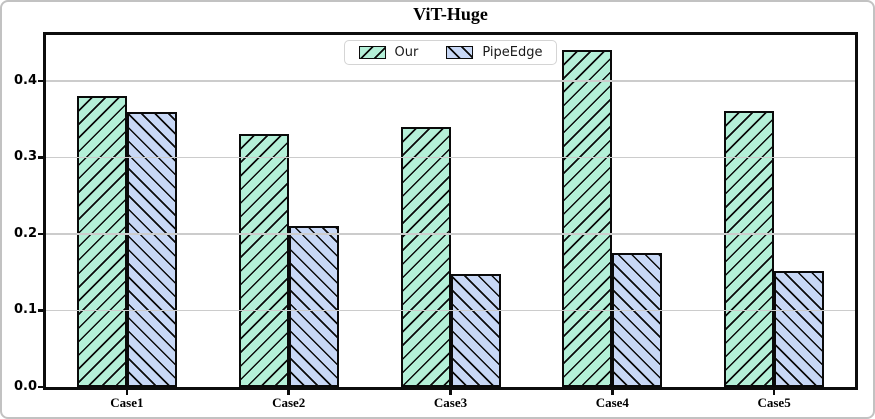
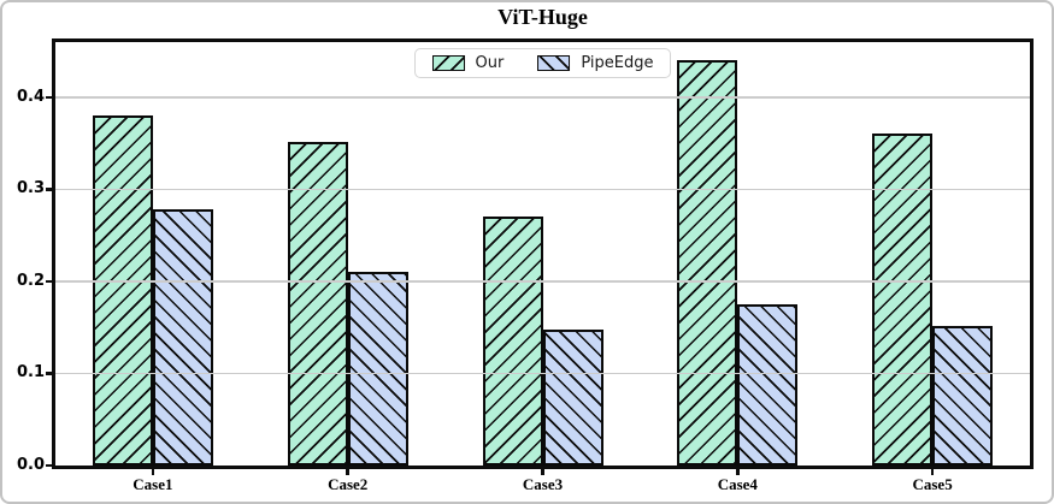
PipeEdge/Case1: 0.36 -> 0.28
Our/Case2: 0.33 -> 0.35
Our/Case3: 0.34 -> 0.27
